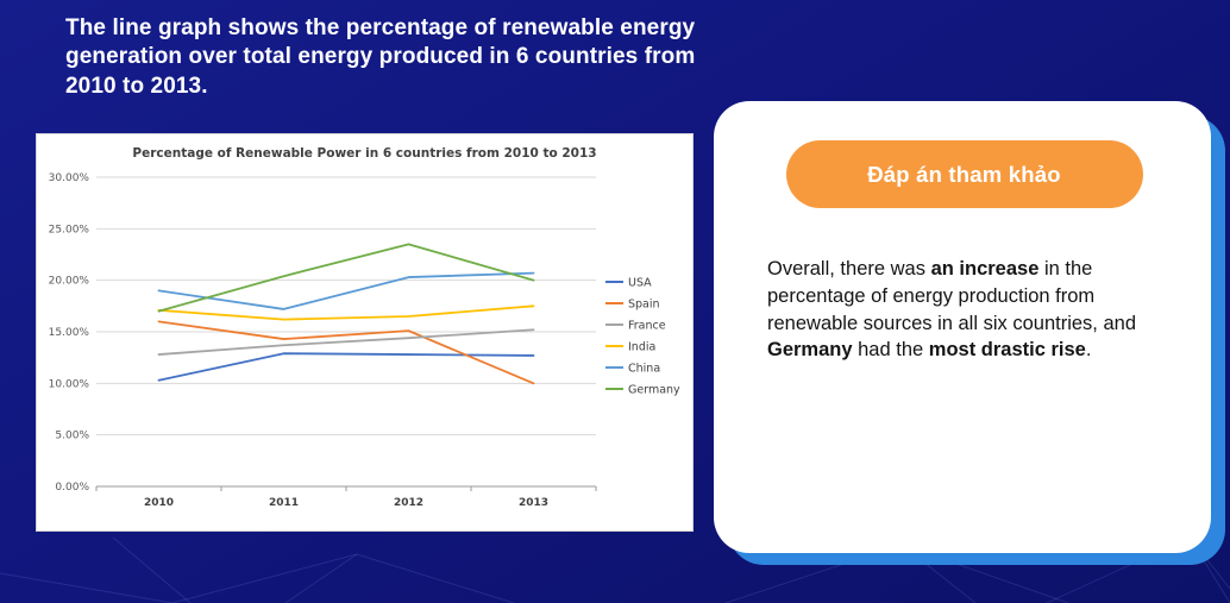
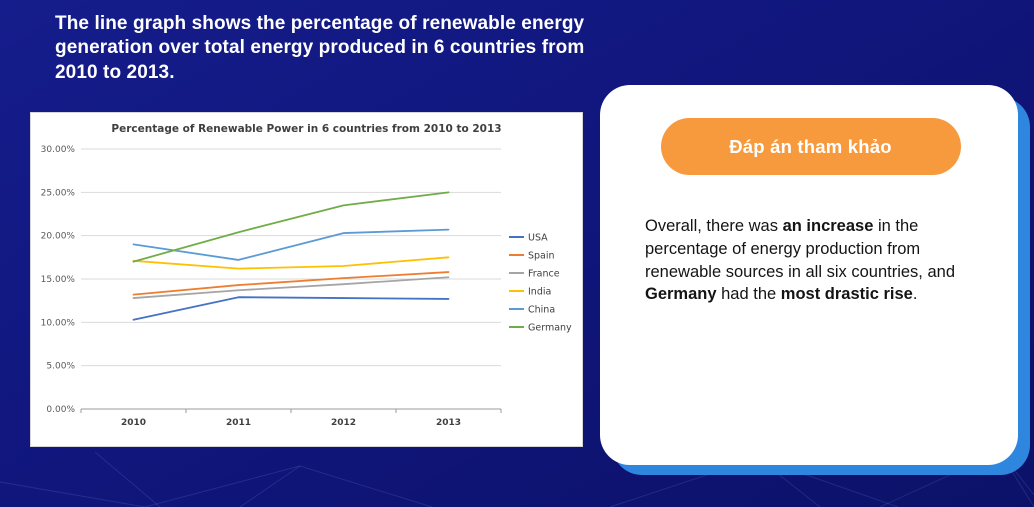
Spain/2010: 16% -> 13%
Spain/2013: 10% -> 16%
Germany/2013: 20% -> 25%
